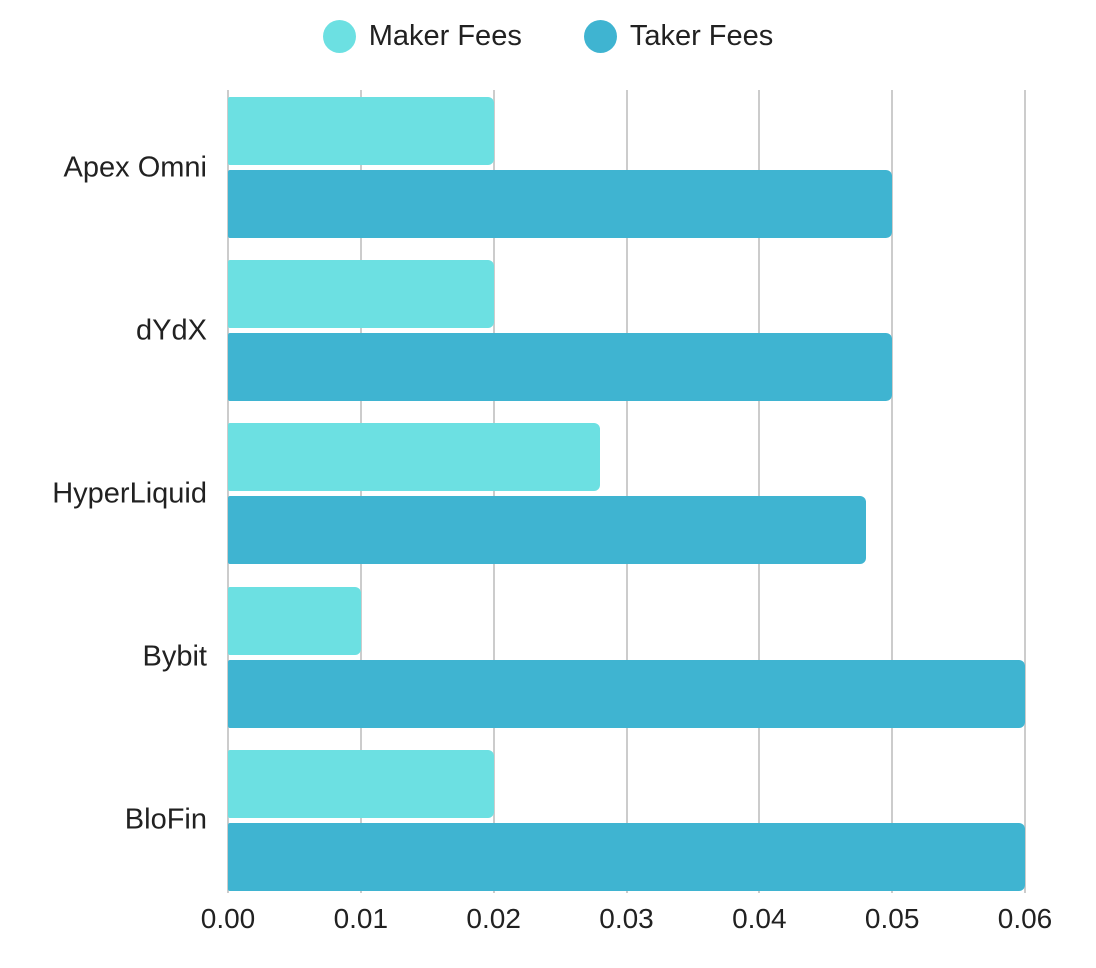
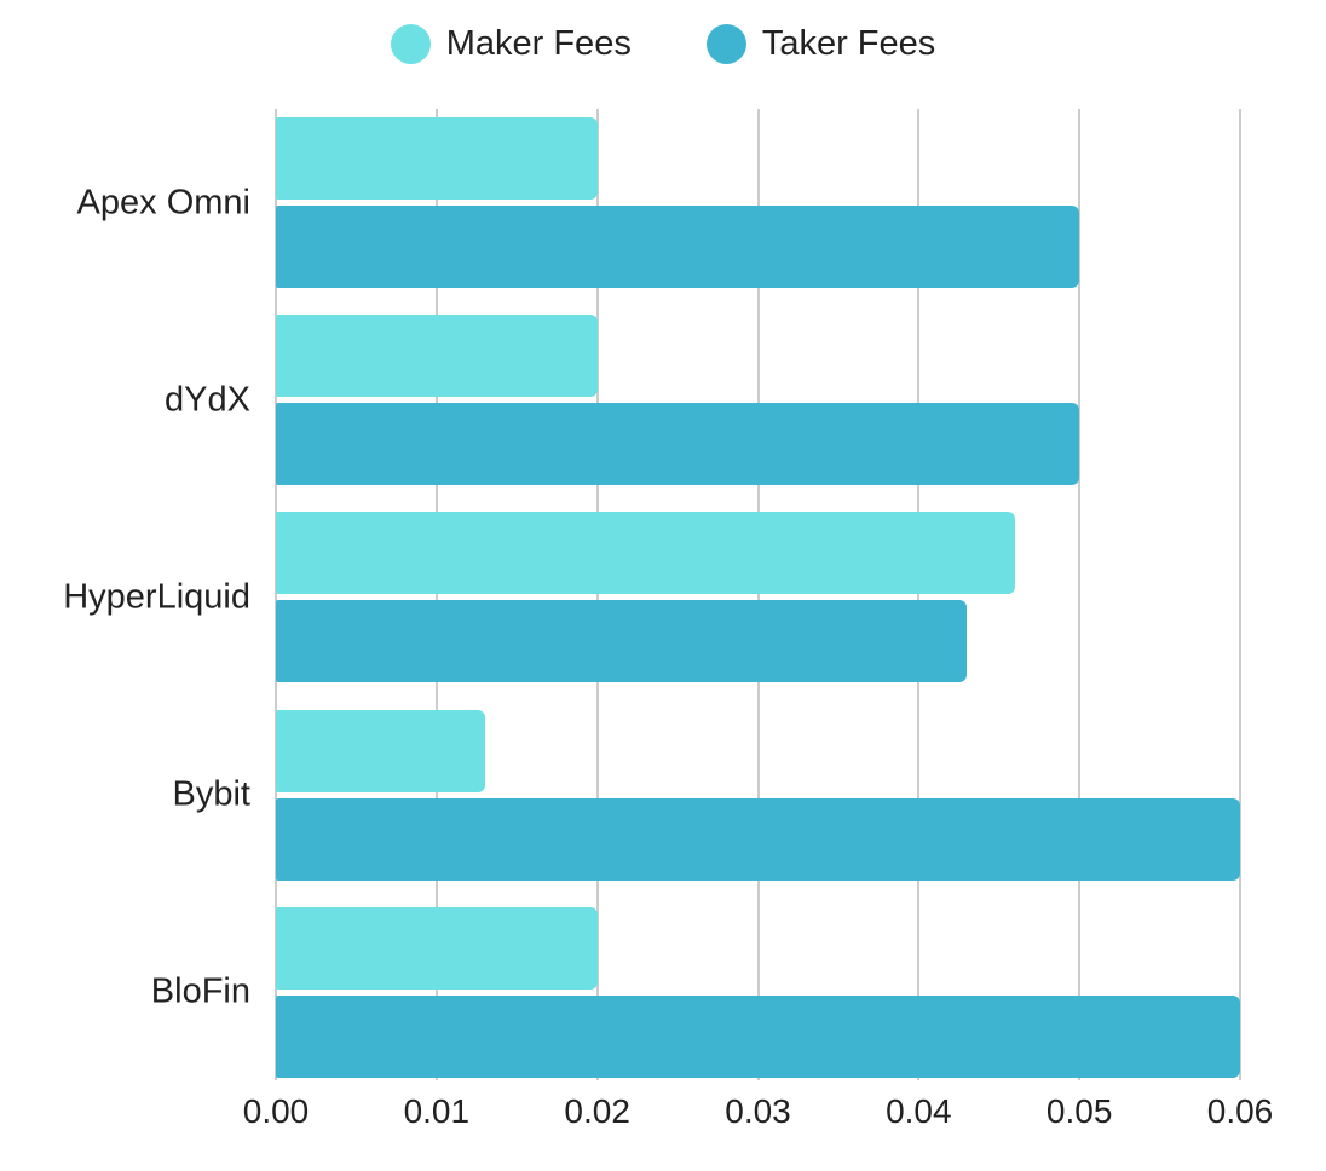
Maker Fees/HyperLiquid: 0.028 -> 0.046
Taker Fees/HyperLiquid: 0.048 -> 0.043
Maker Fees/Bybit: 0.010 -> 0.013
